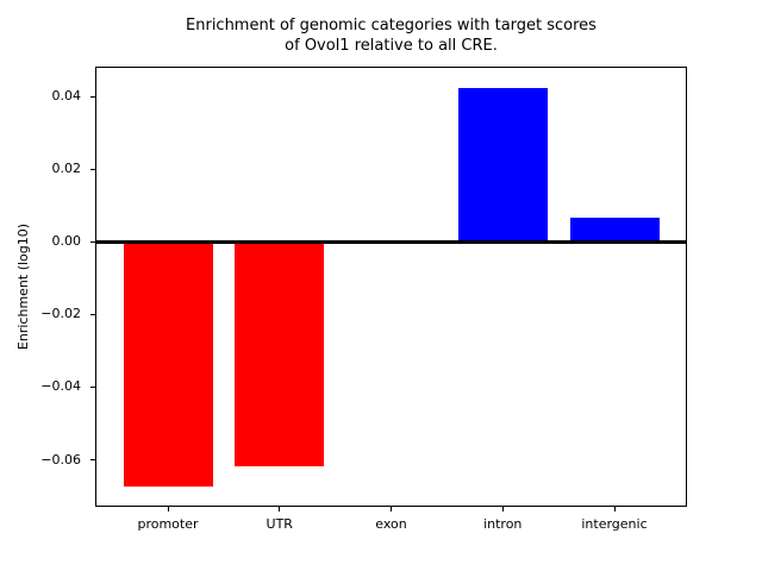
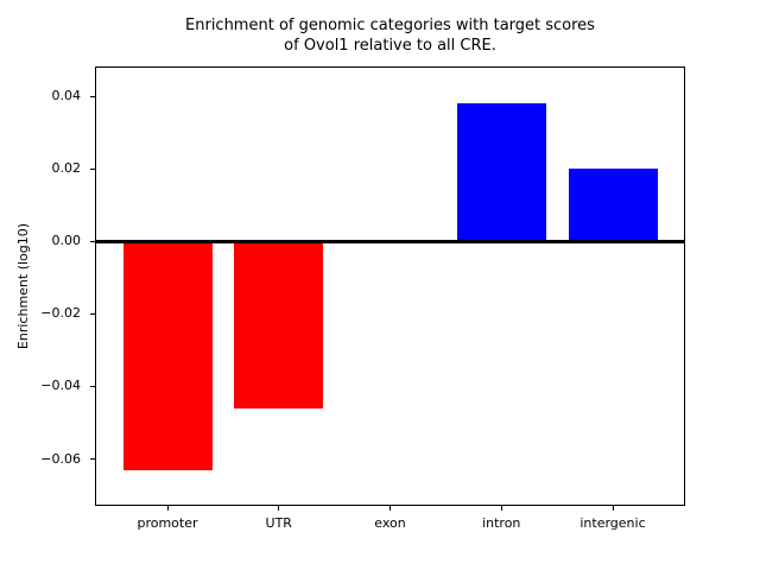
promoter: -0.067 -> -0.063
UTR: -0.062 -> -0.046
intron: 0.042 -> 0.038
intergenic: 0.007 -> 0.020
